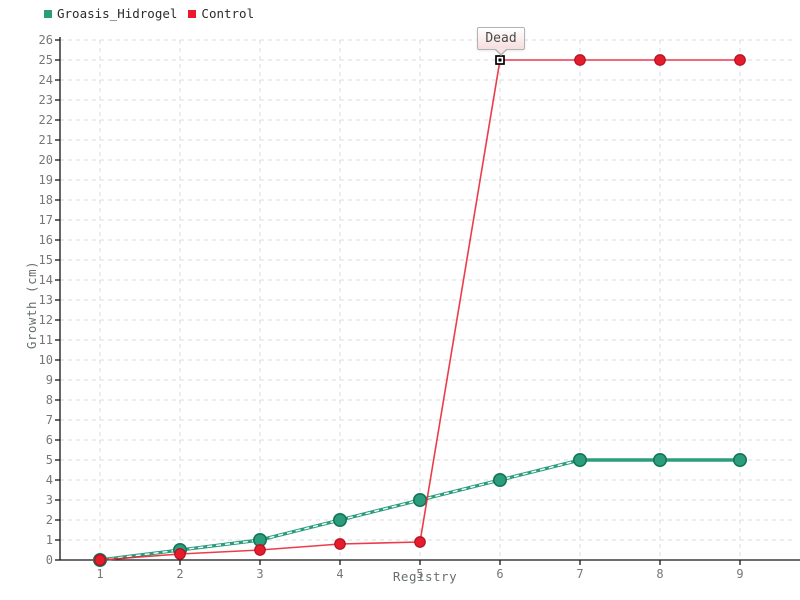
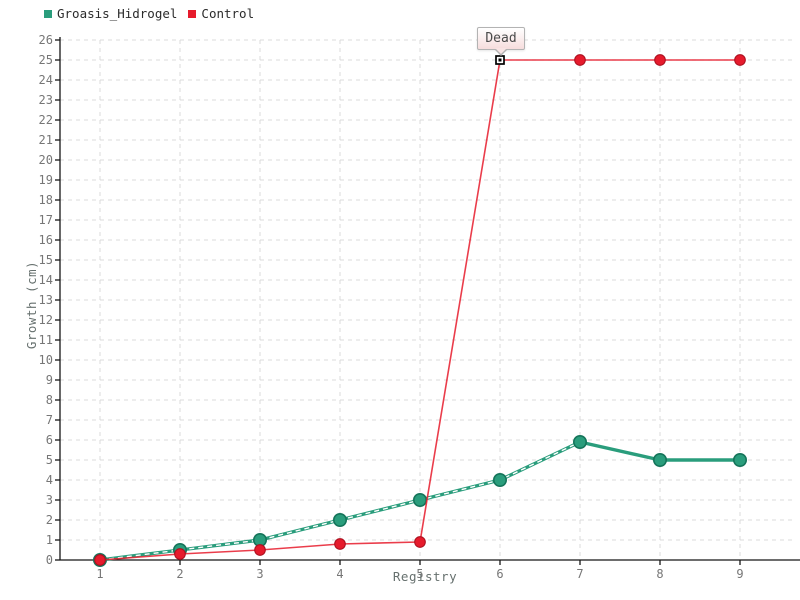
Groasis_Hidrogel/7: 5.0 -> 5.9
